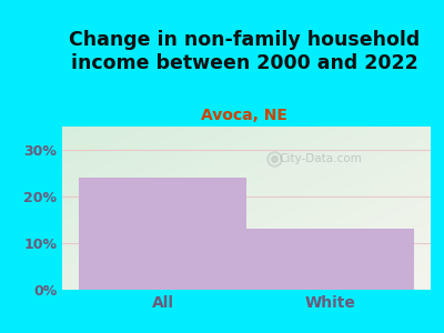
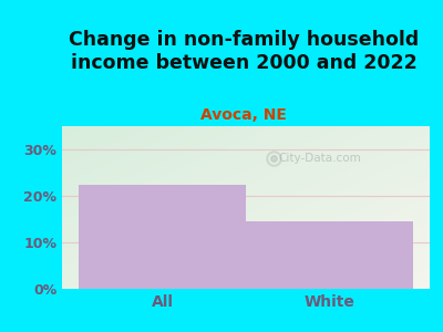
All: 24.0% -> 22.5%
White: 13.0% -> 14.5%
